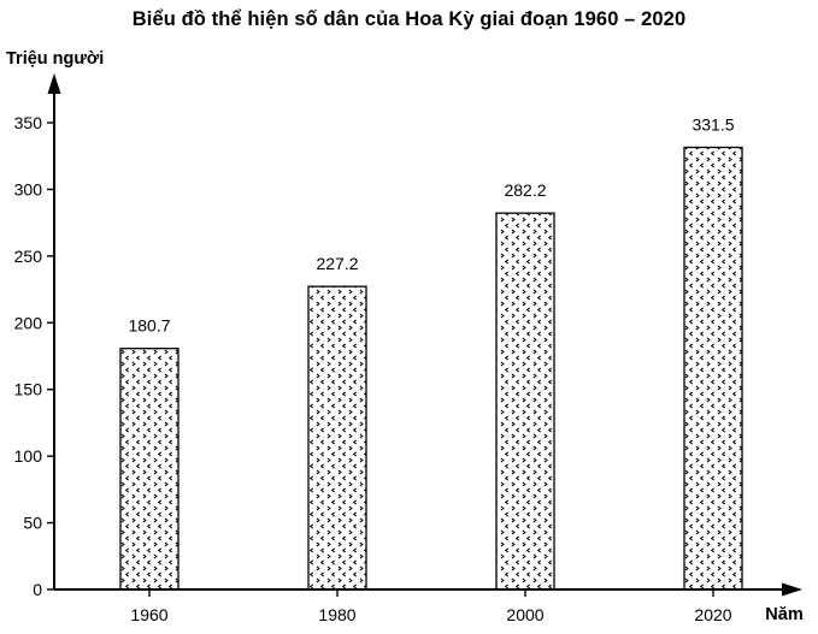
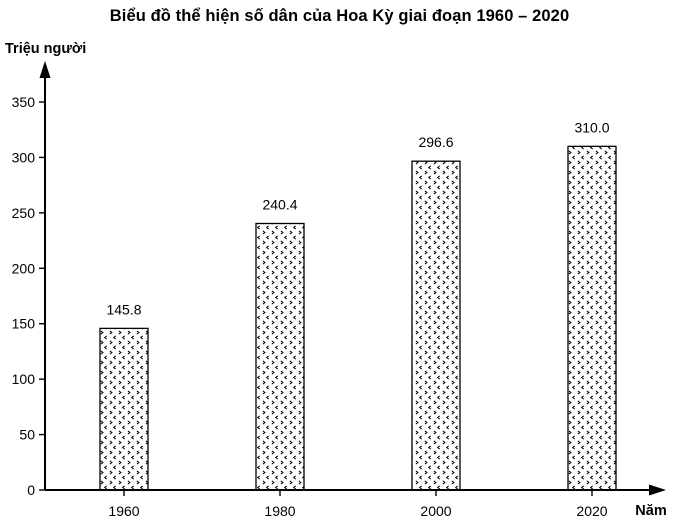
1960: 180.7 -> 145.8
1980: 227.2 -> 240.4
2000: 282.2 -> 296.6
2020: 331.5 -> 310.0
